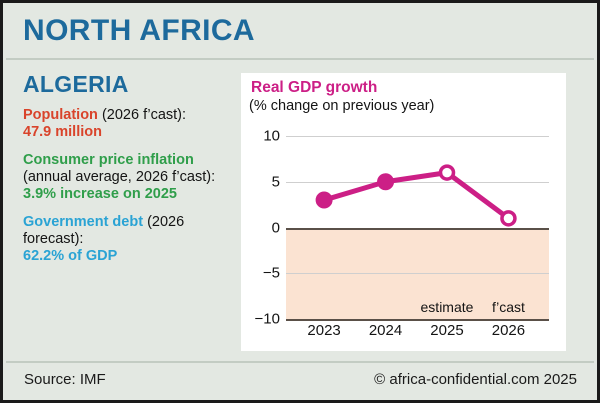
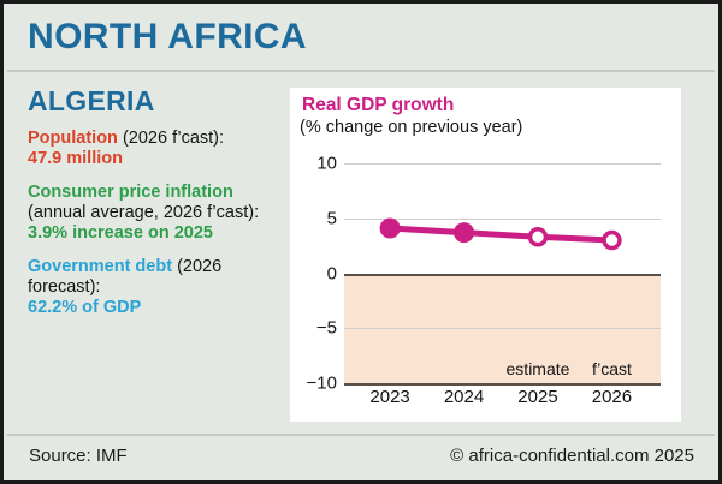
2023: 3 -> 4
2024: 5 -> 4
2025: 6 -> 3
2026: 1 -> 3
